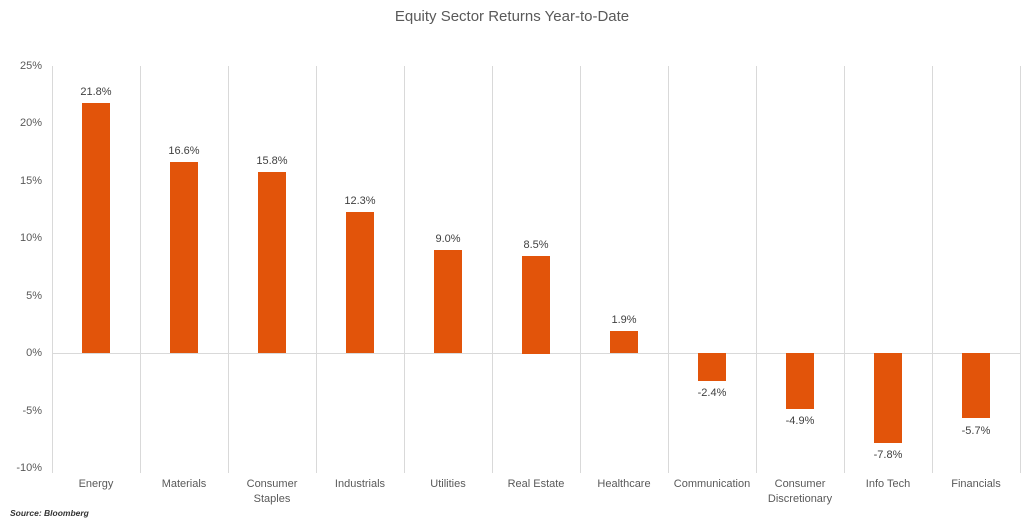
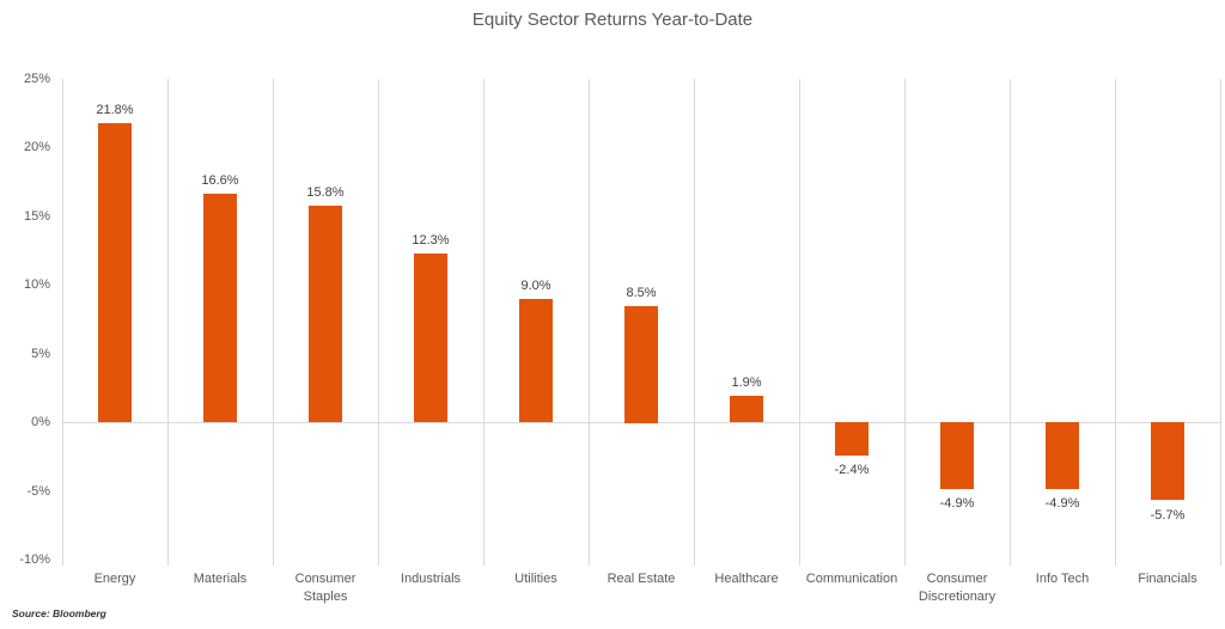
Info Tech: -7.8% -> -4.9%
